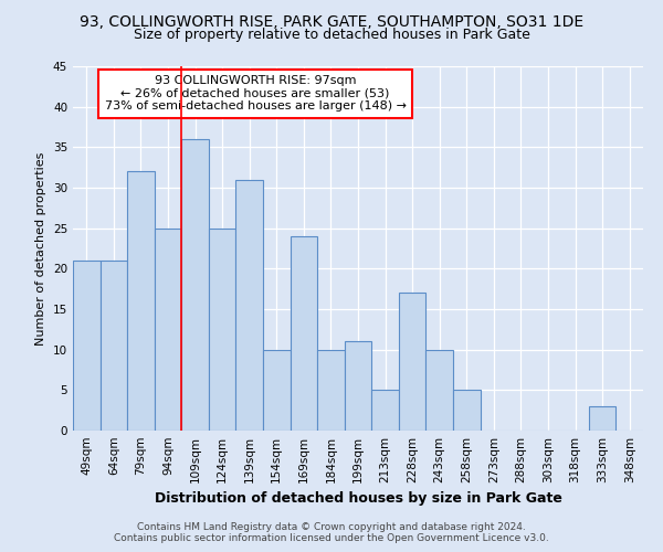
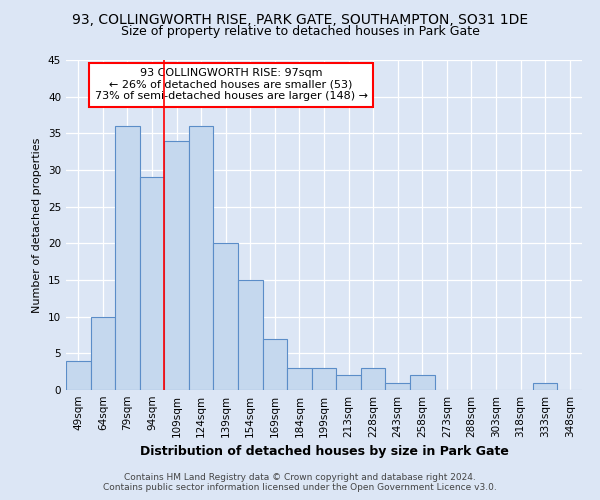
49sqm: 21 -> 4
64sqm: 21 -> 10
79sqm: 32 -> 36
94sqm: 25 -> 29
109sqm: 36 -> 34
124sqm: 25 -> 36
139sqm: 31 -> 20
154sqm: 10 -> 15
169sqm: 24 -> 7
184sqm: 10 -> 3
199sqm: 11 -> 3
213sqm: 5 -> 2
228sqm: 17 -> 3
243sqm: 10 -> 1
258sqm: 5 -> 2
333sqm: 3 -> 1
